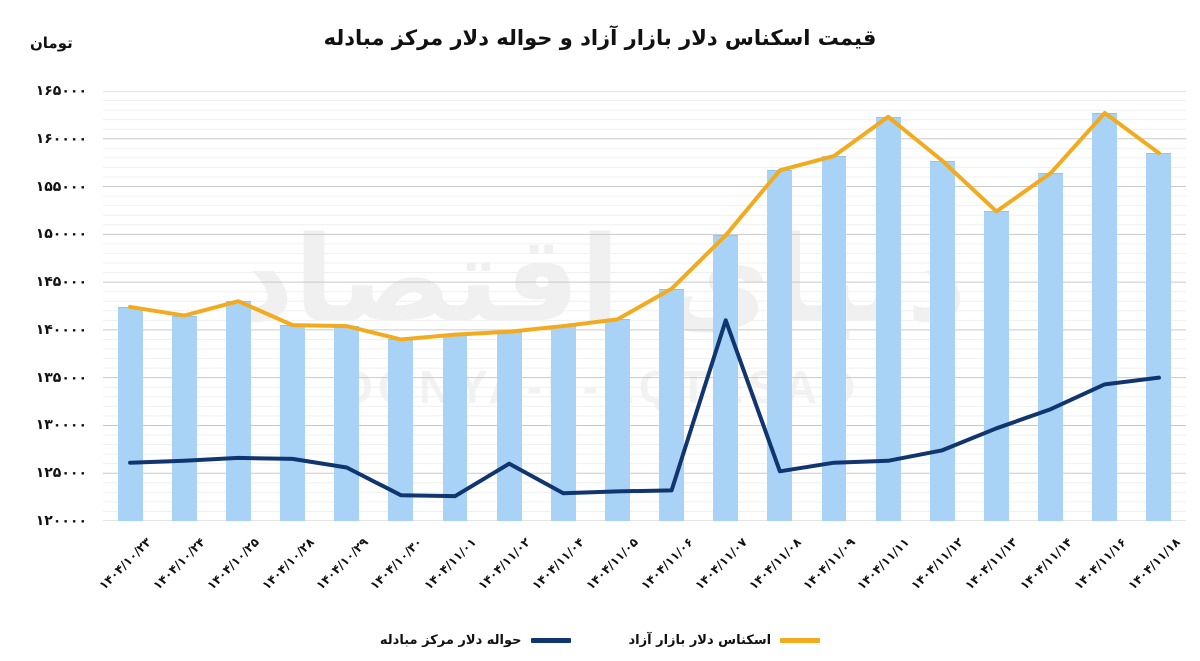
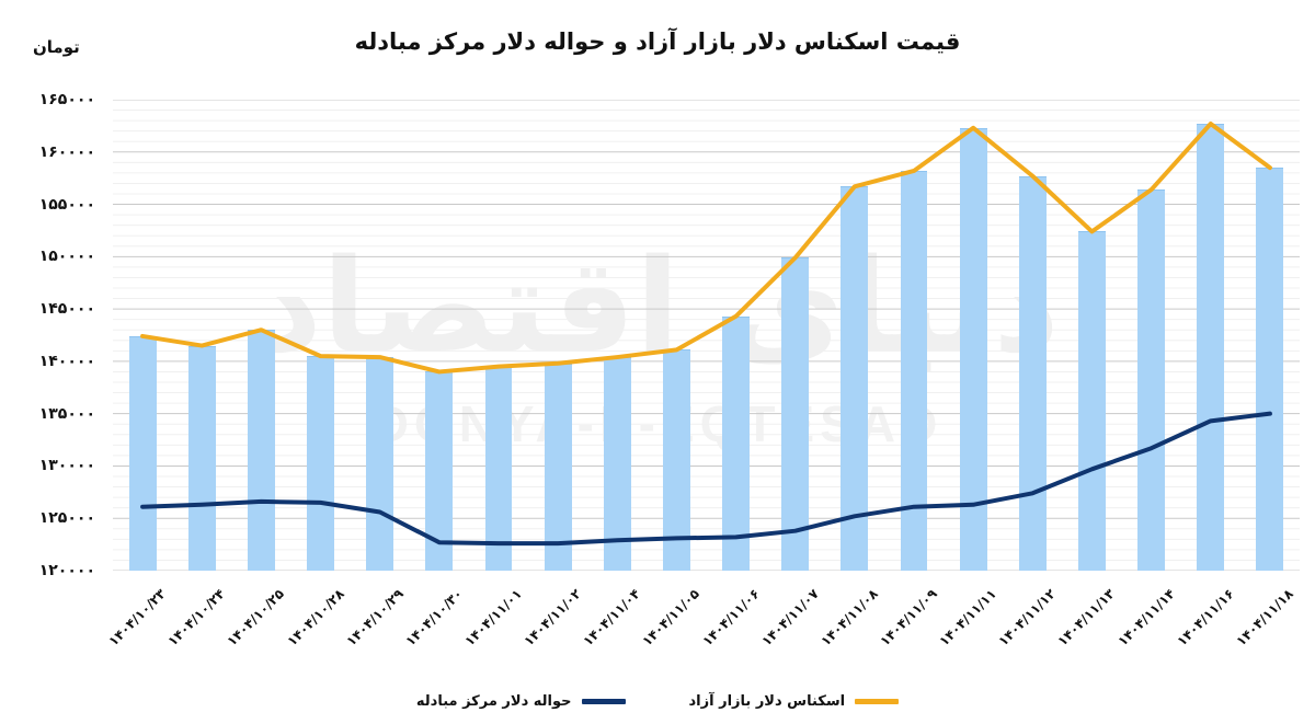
حواله دلار مرکز مبادله/۱۴۰۴/۱۱/۰۲: 126000 -> 123000
حواله دلار مرکز مبادله/۱۴۰۴/۱۱/۰۷: 141000 -> 124000
